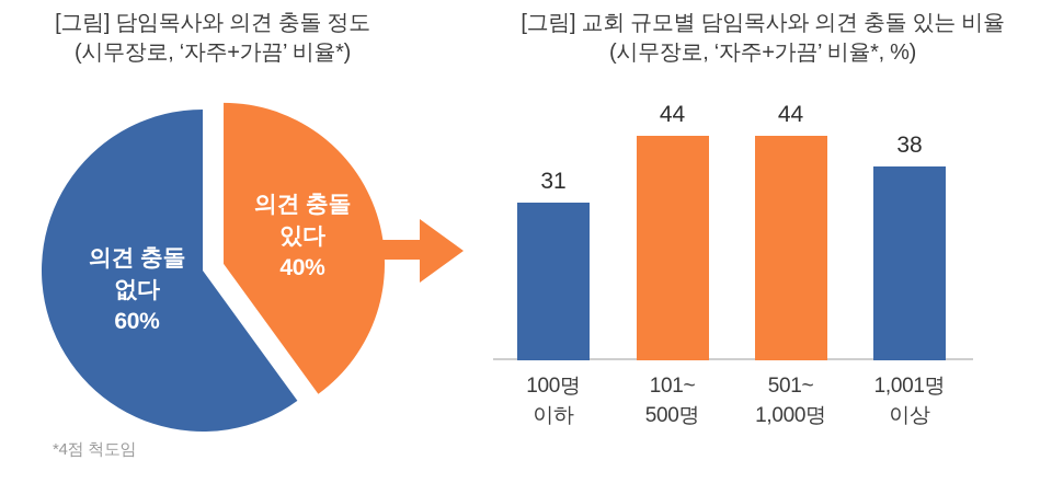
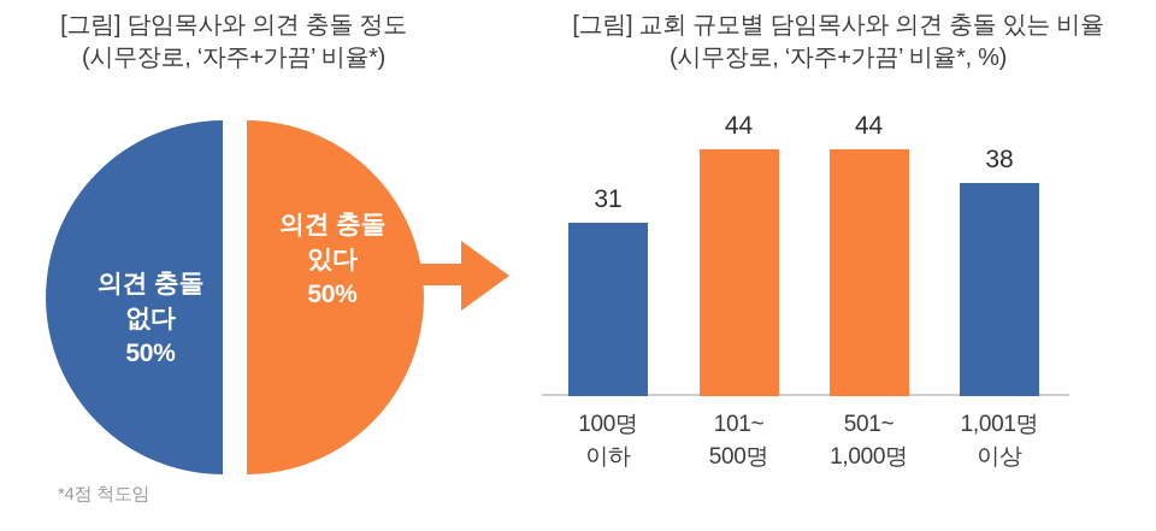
[그림] 담임목사와 의견 충돌 정도/의견 충돌 있다: 40% -> 50%
[그림] 담임목사와 의견 충돌 정도/의견 충돌 없다: 60% -> 50%
